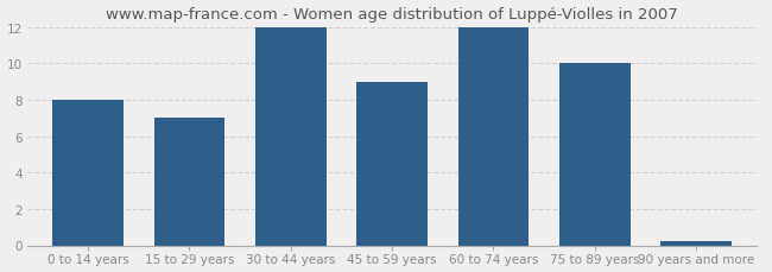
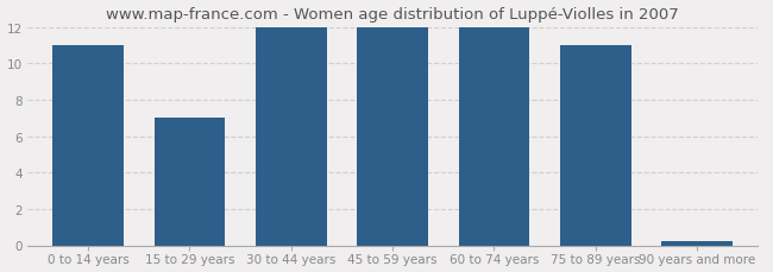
0 to 14 years: 8.0 -> 11.0
45 to 59 years: 9.0 -> 12.0
75 to 89 years: 10.0 -> 11.0
